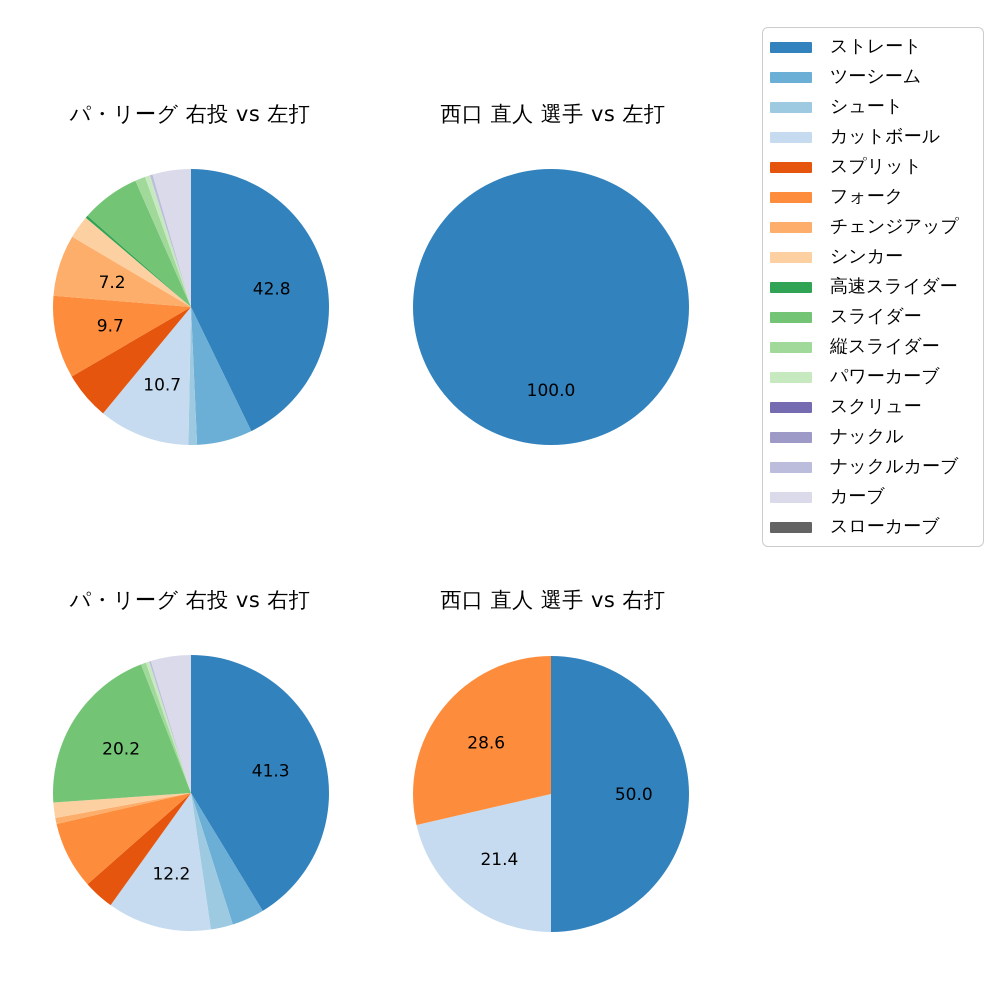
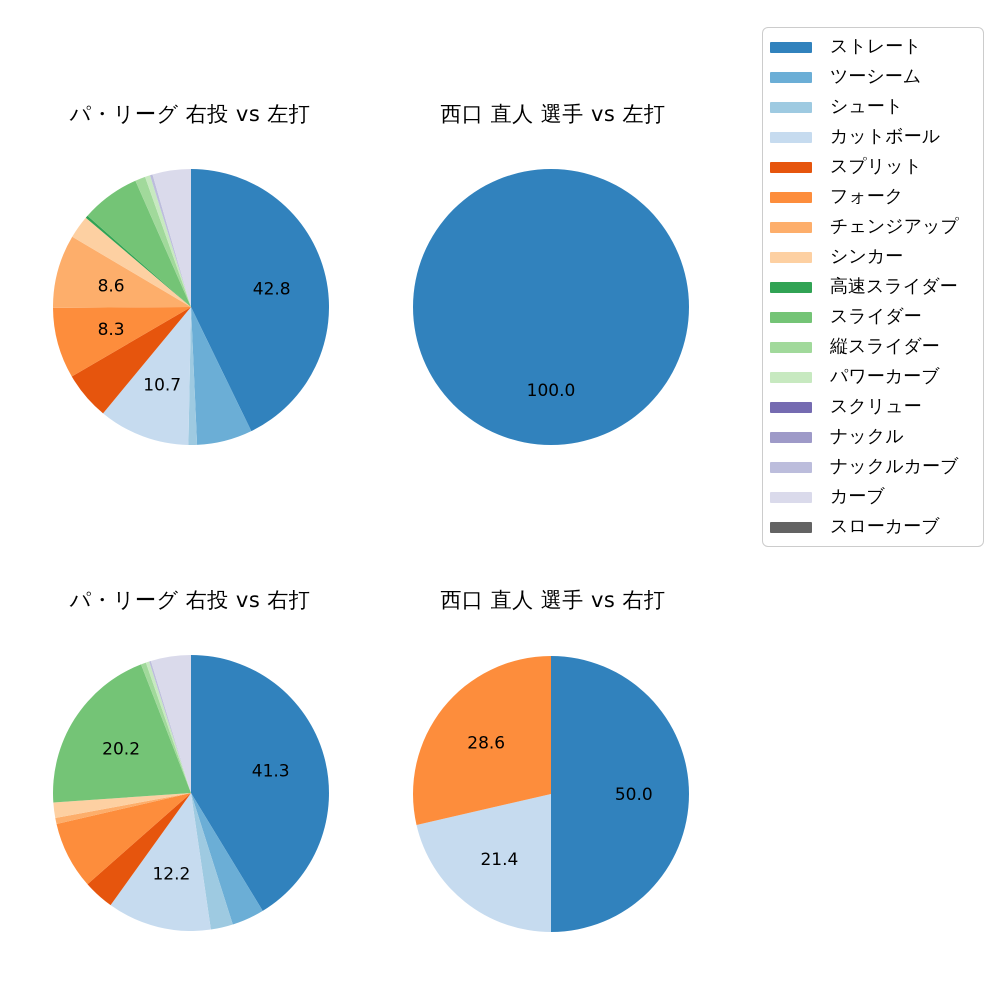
パ・リーグ 右投 vs 左打/フォーク: 9.7 -> 8.3
パ・リーグ 右投 vs 左打/チェンジアップ: 7.2 -> 8.6
